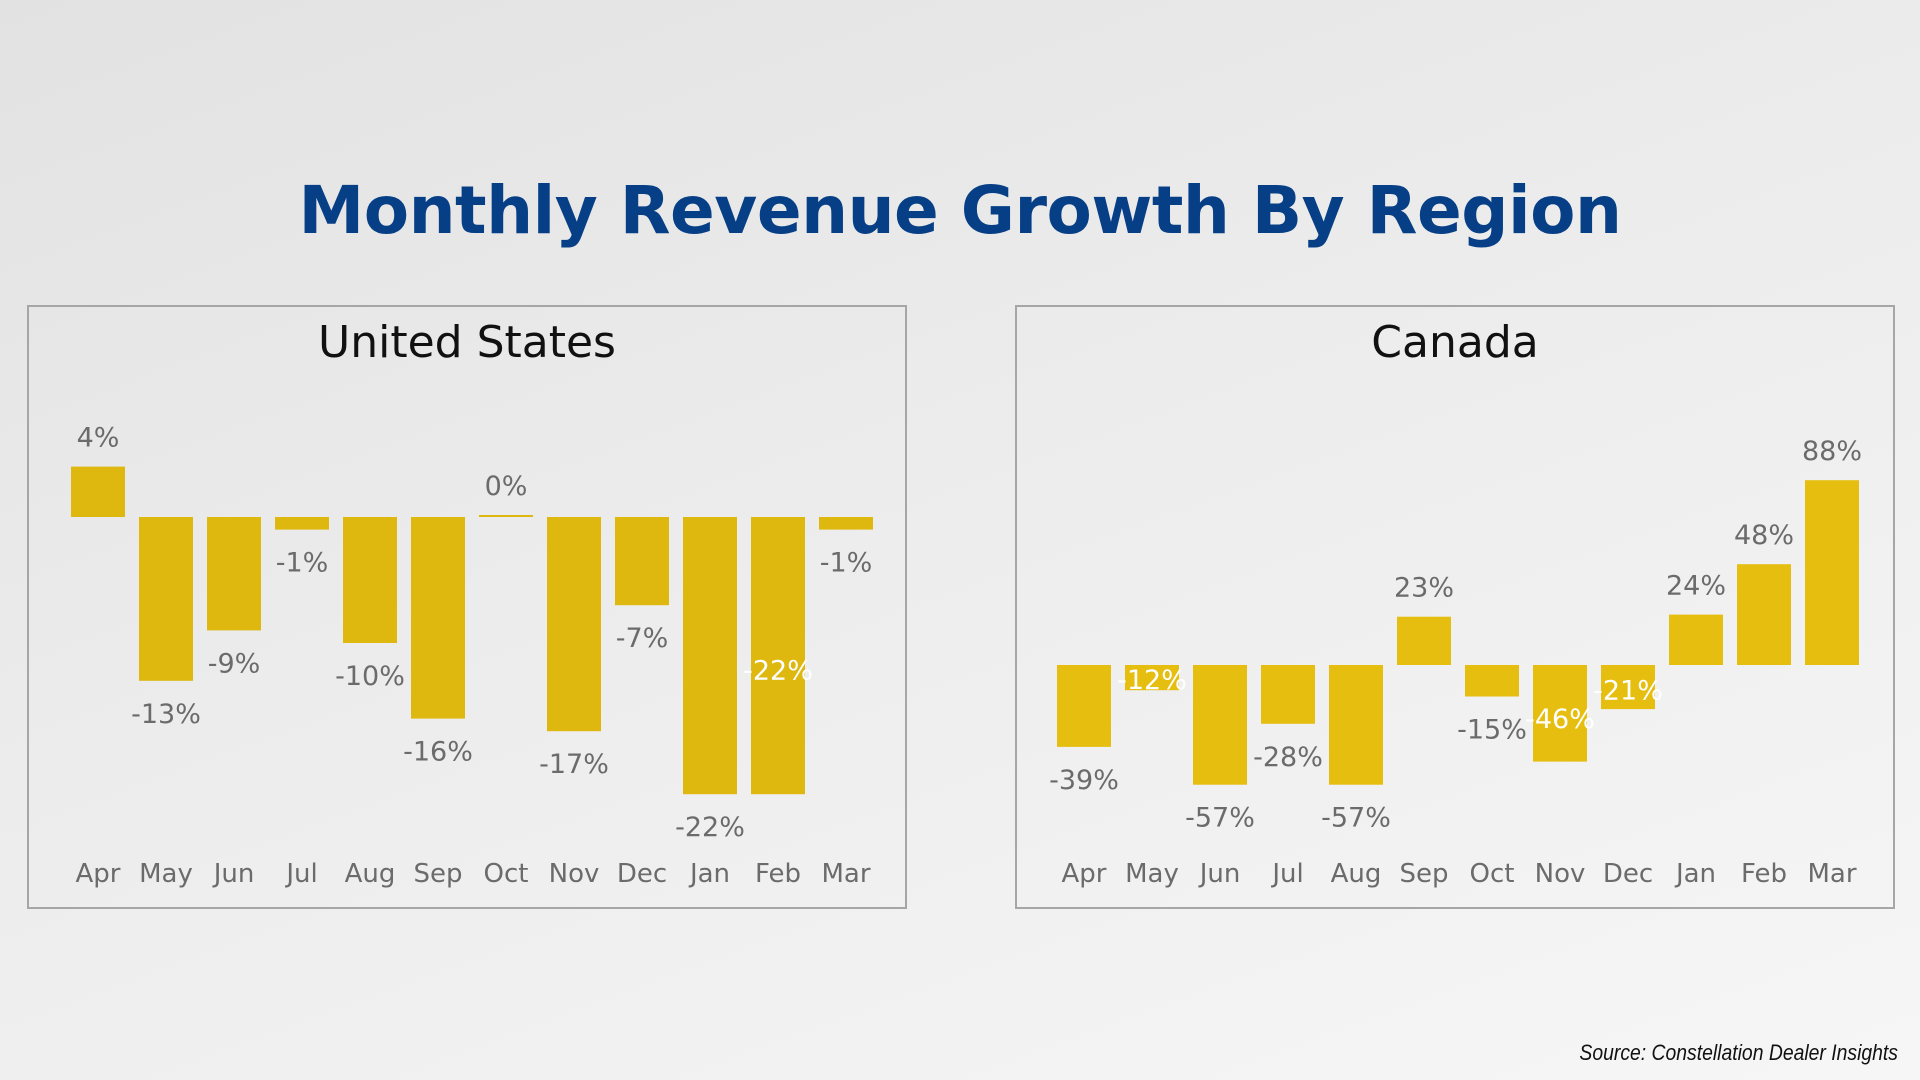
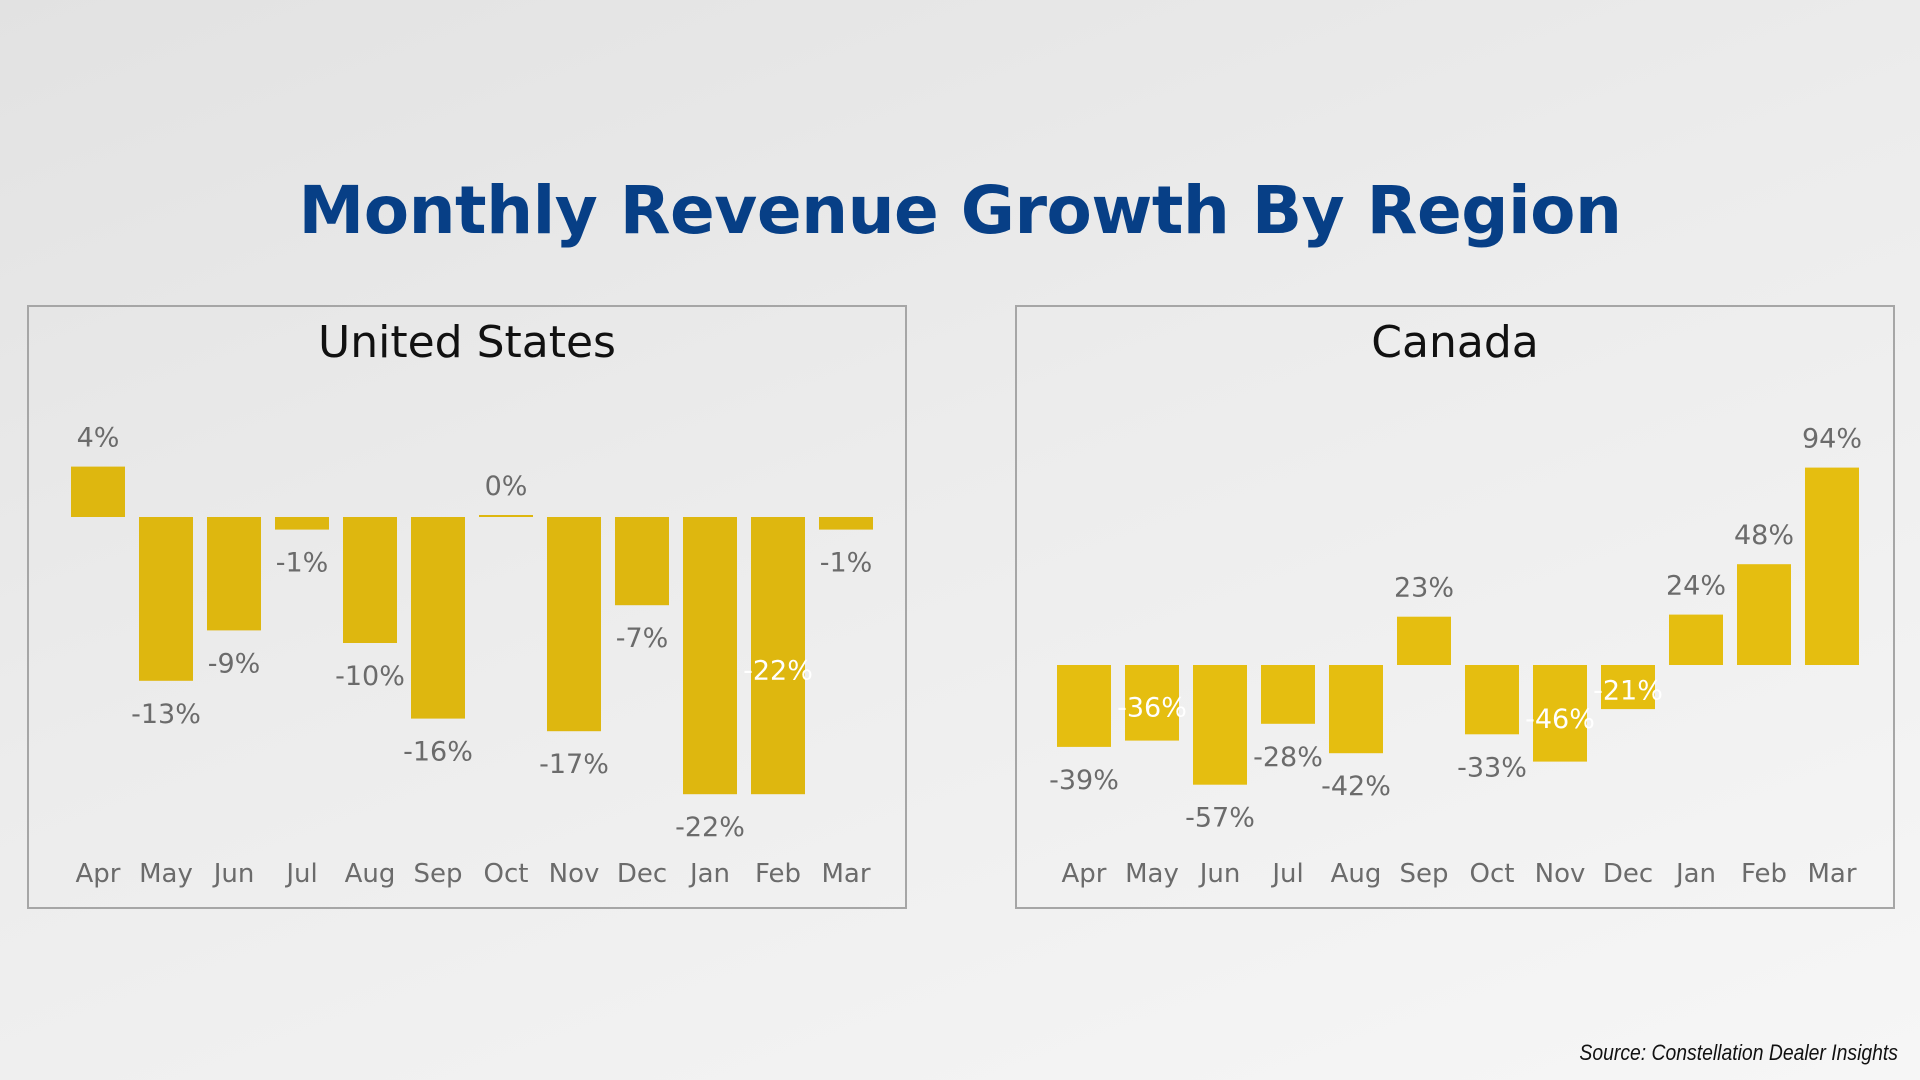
Canada/May: -12% -> -36%
Canada/Aug: -57% -> -42%
Canada/Oct: -15% -> -33%
Canada/Mar: 88% -> 94%
